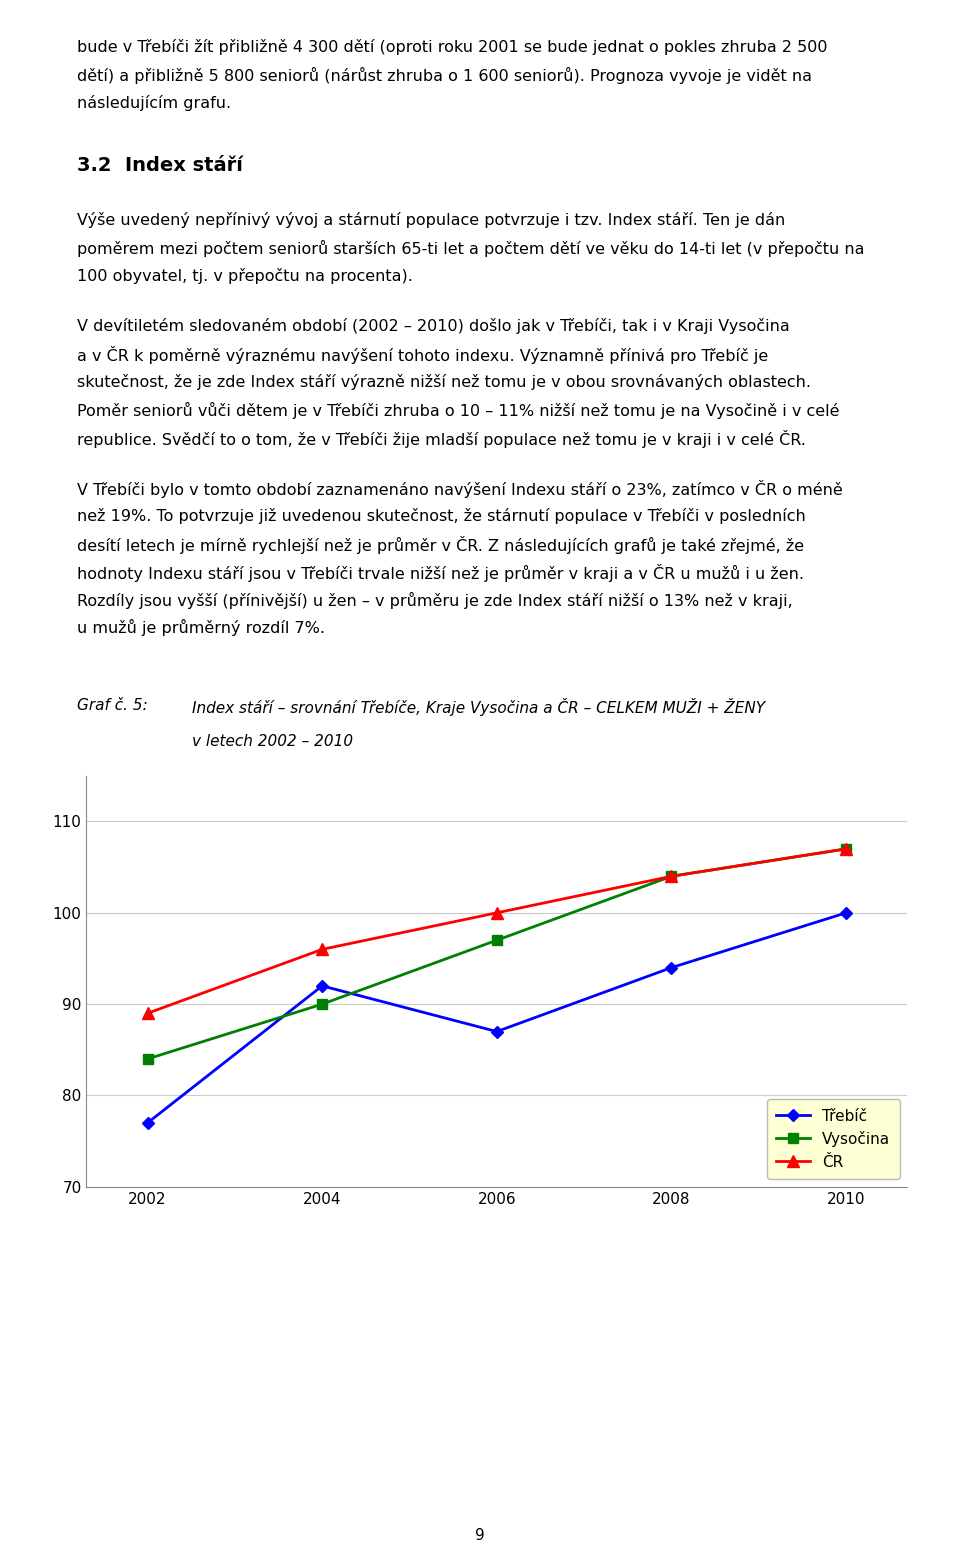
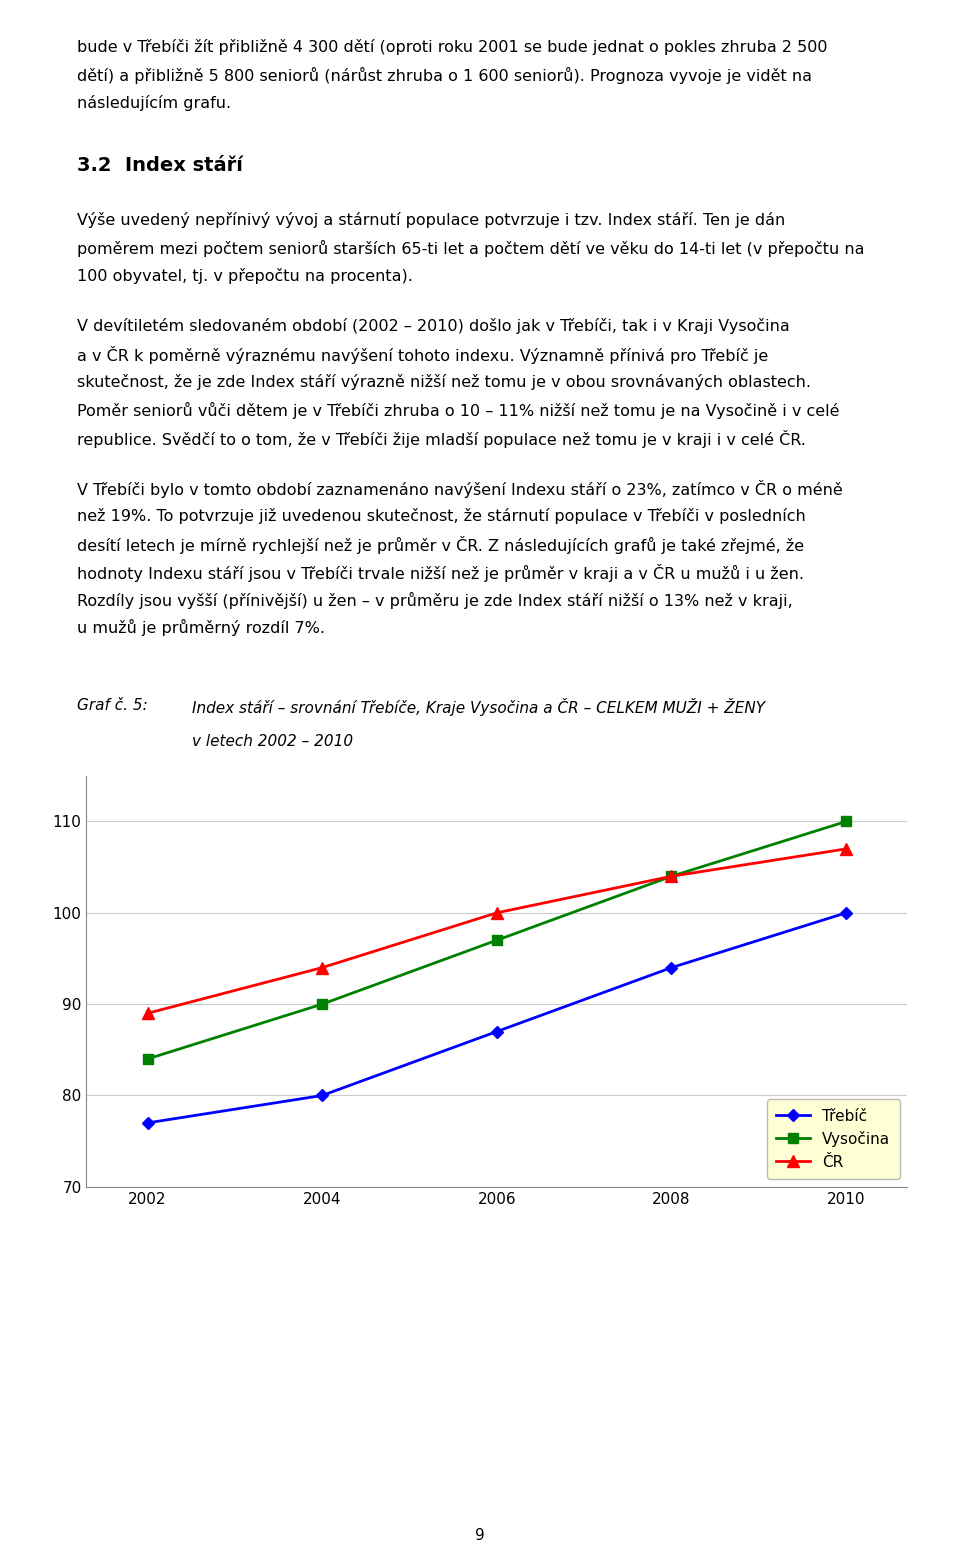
Třebíč/2004: 92 -> 80
ČR/2004: 96 -> 94
Vysočina/2010: 107 -> 110
